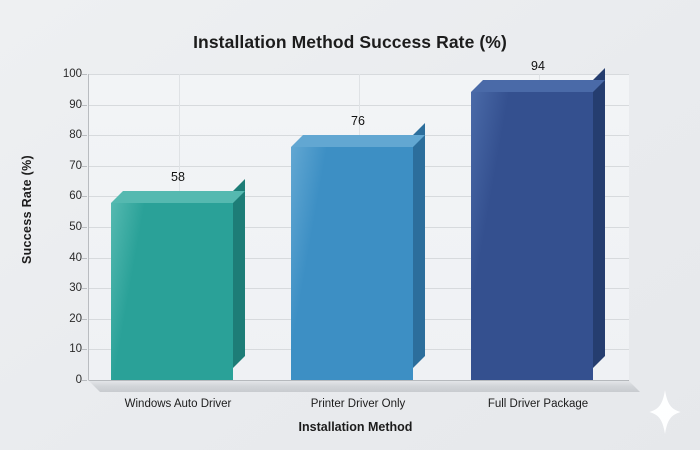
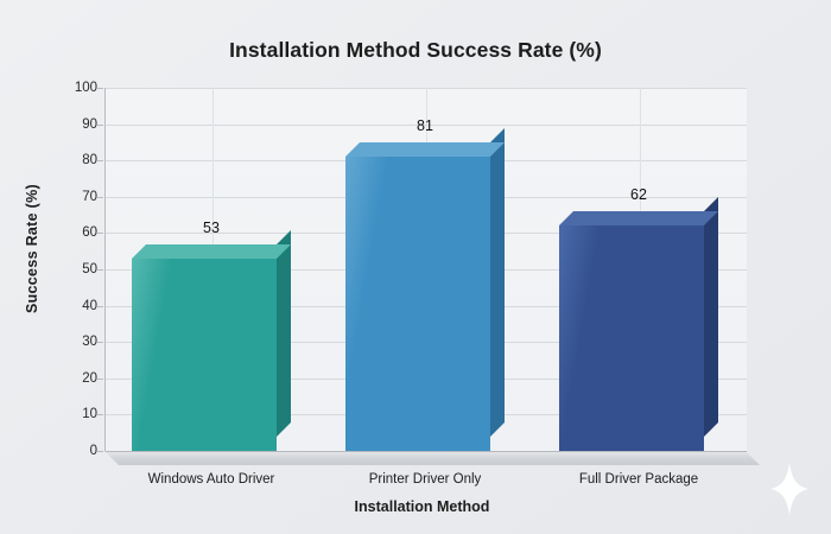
Windows Auto Driver: 58 -> 53
Printer Driver Only: 76 -> 81
Full Driver Package: 94 -> 62
